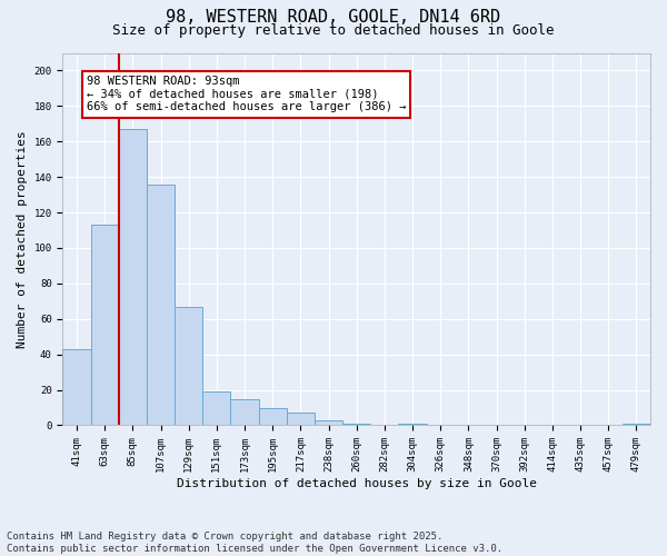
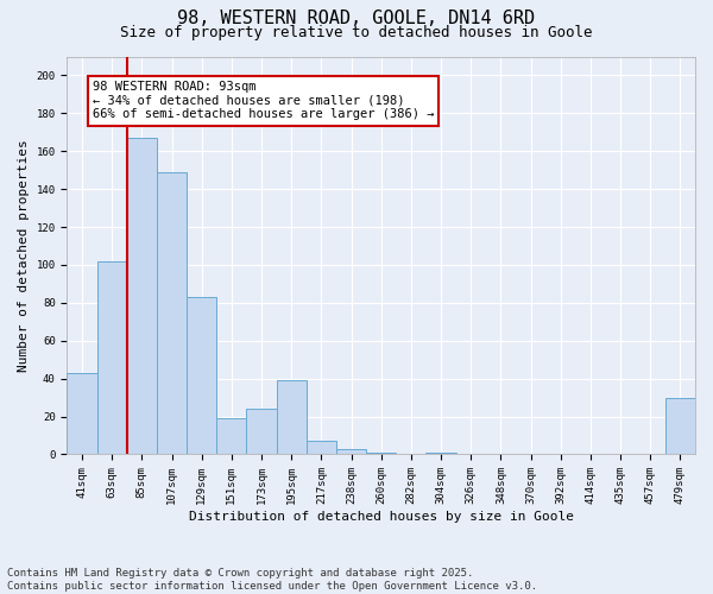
63sqm: 113 -> 102
107sqm: 136 -> 149
129sqm: 67 -> 83
173sqm: 15 -> 24
195sqm: 10 -> 39
479sqm: 1 -> 30
